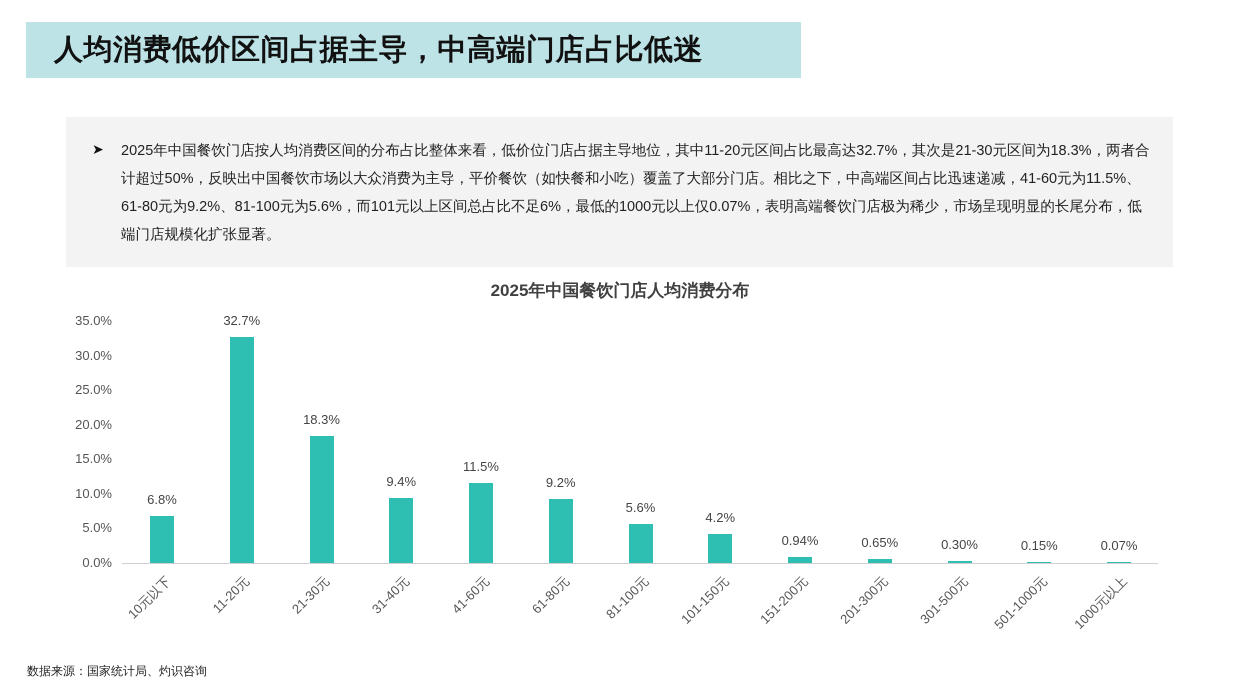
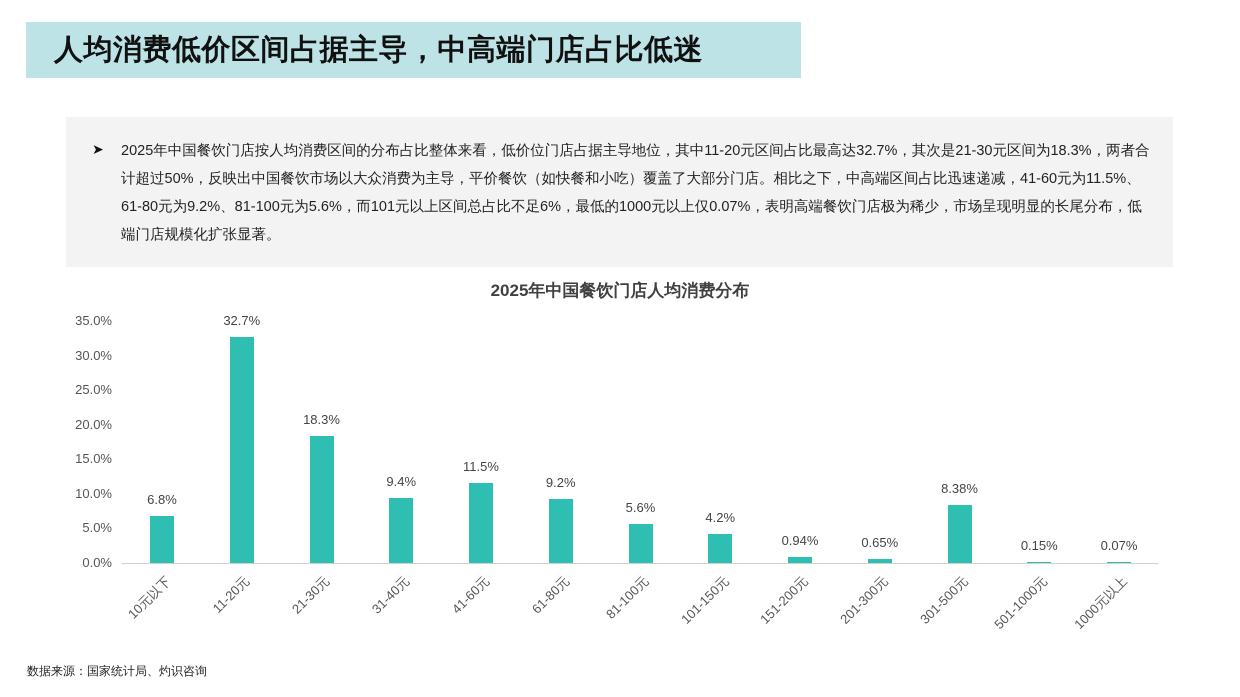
301-500元: 0.30% -> 8.38%
